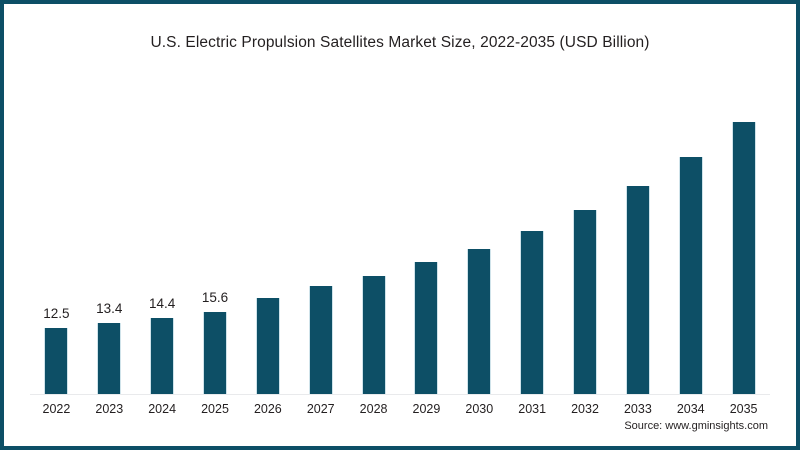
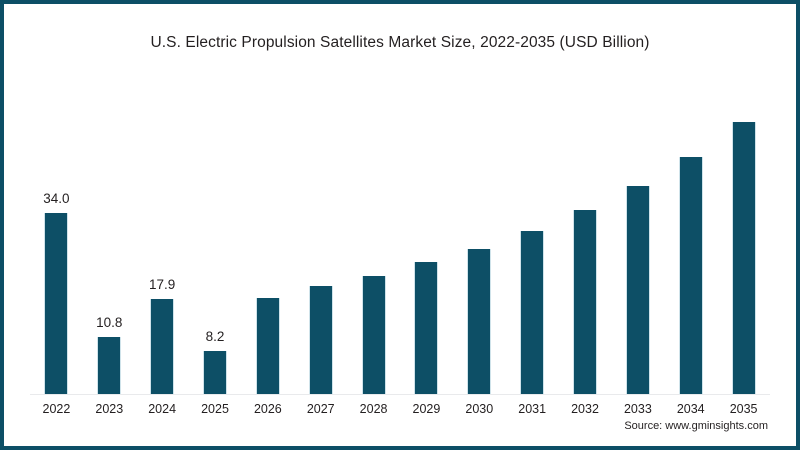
2022: 12.5 -> 34.0
2023: 13.4 -> 10.8
2024: 14.4 -> 17.9
2025: 15.6 -> 8.2
